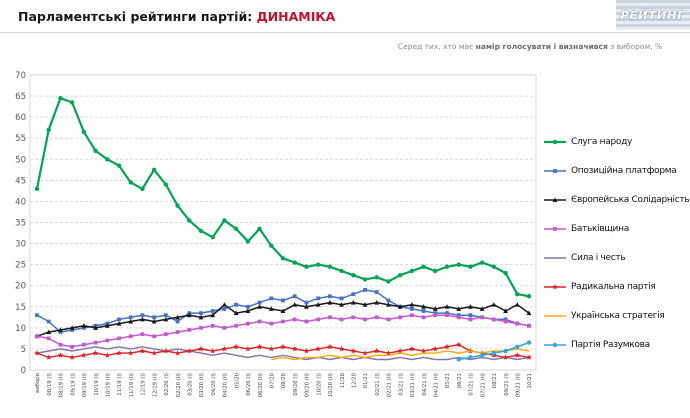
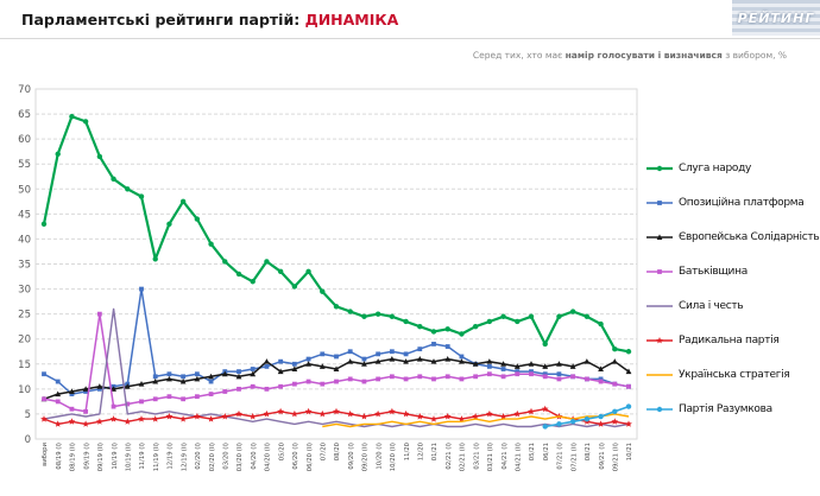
Батьківщина/09/19 (II): 6 -> 25
Сила і честь/10/19 (I): 6 -> 26
Опозиційна платформа/11/19 (I): 12 -> 30
Слуга народу/11/19 (II): 44 -> 36
Слуга народу/06/21: 25 -> 19
